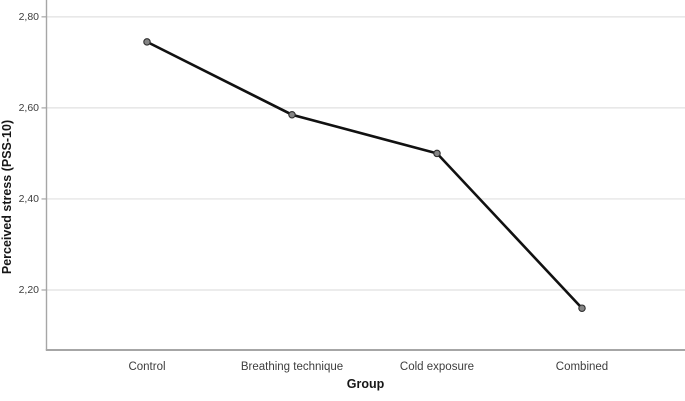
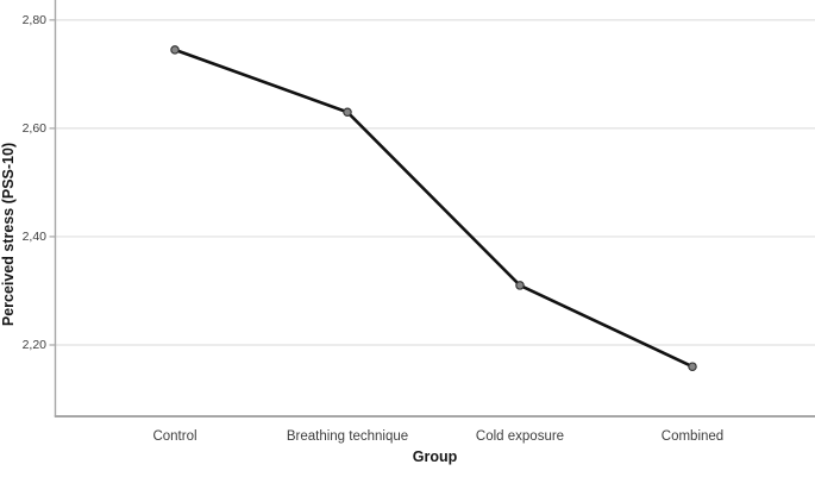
Breathing technique: 2,58 -> 2,63
Cold exposure: 2,50 -> 2,31
